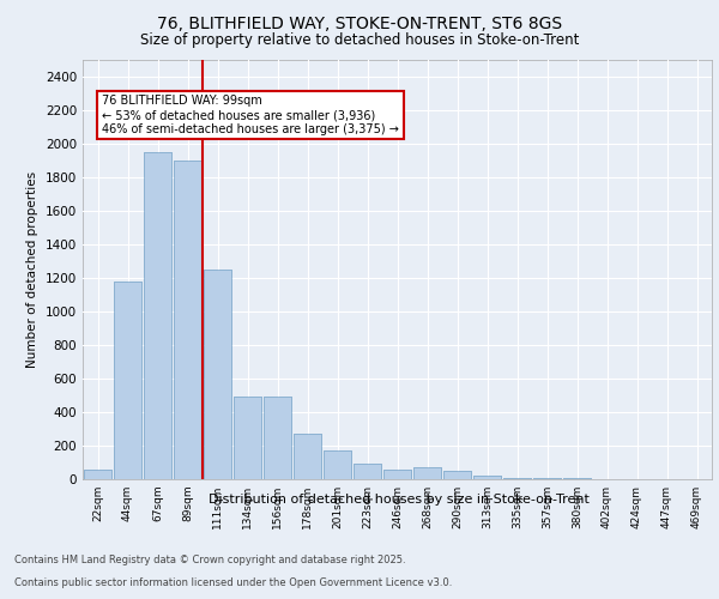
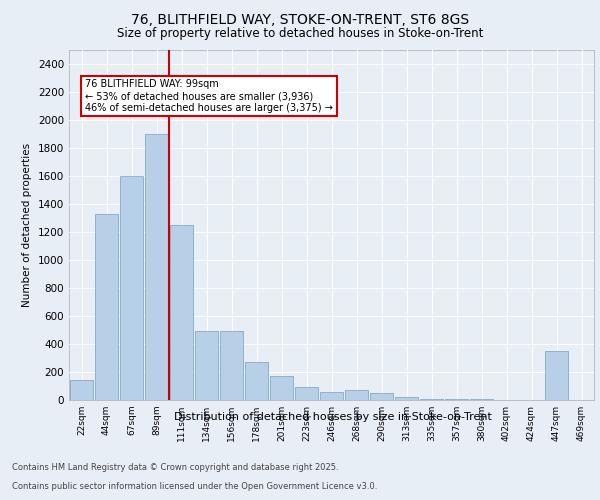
22sqm: 60 -> 140
44sqm: 1180 -> 1330
67sqm: 1950 -> 1600
447sqm: 0 -> 350
